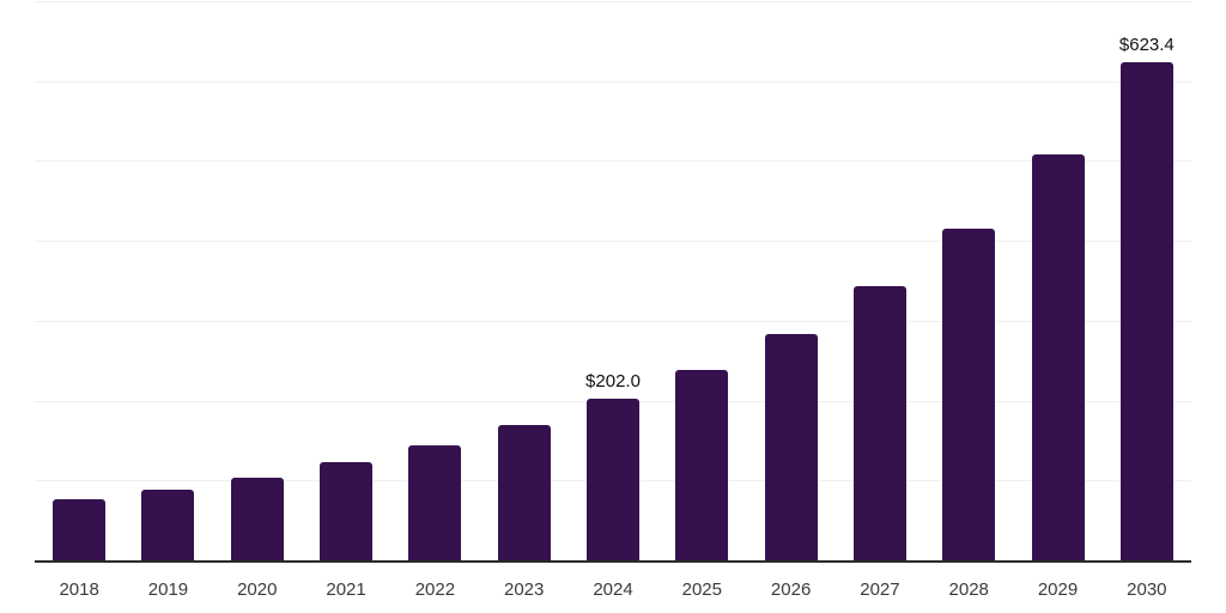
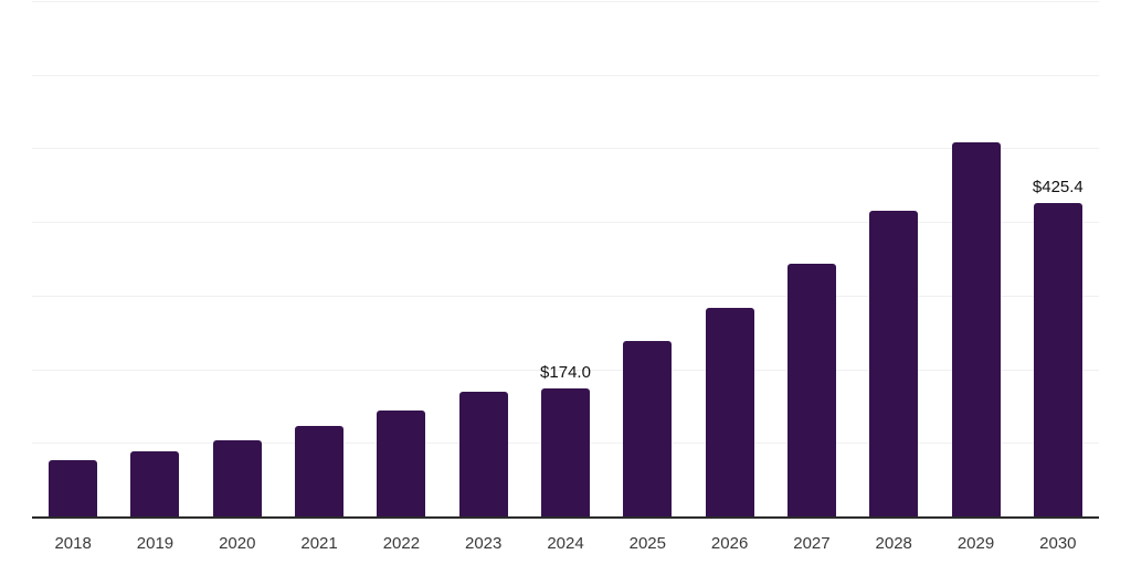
2024: $202.0 -> $174.0
2030: $623.4 -> $425.4
